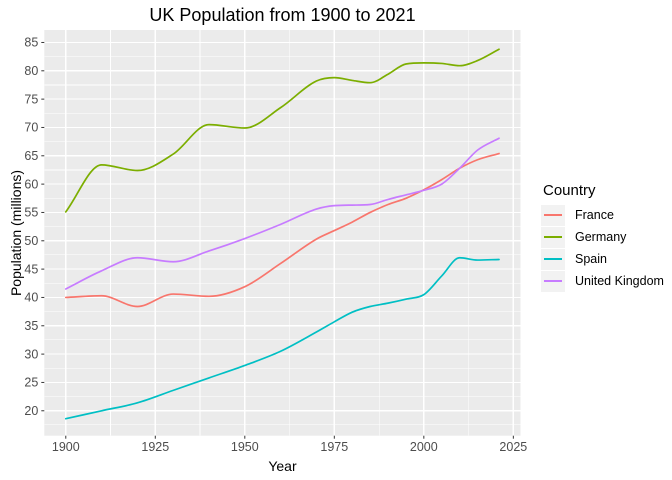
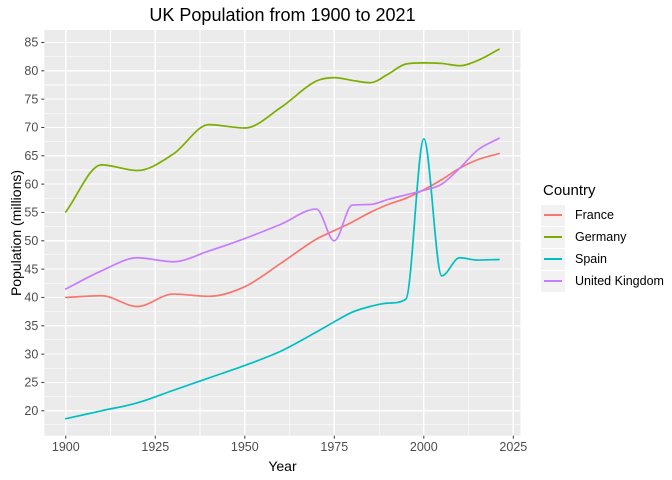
United Kingdom/1975: 56 -> 50
Spain/2000: 40 -> 68
